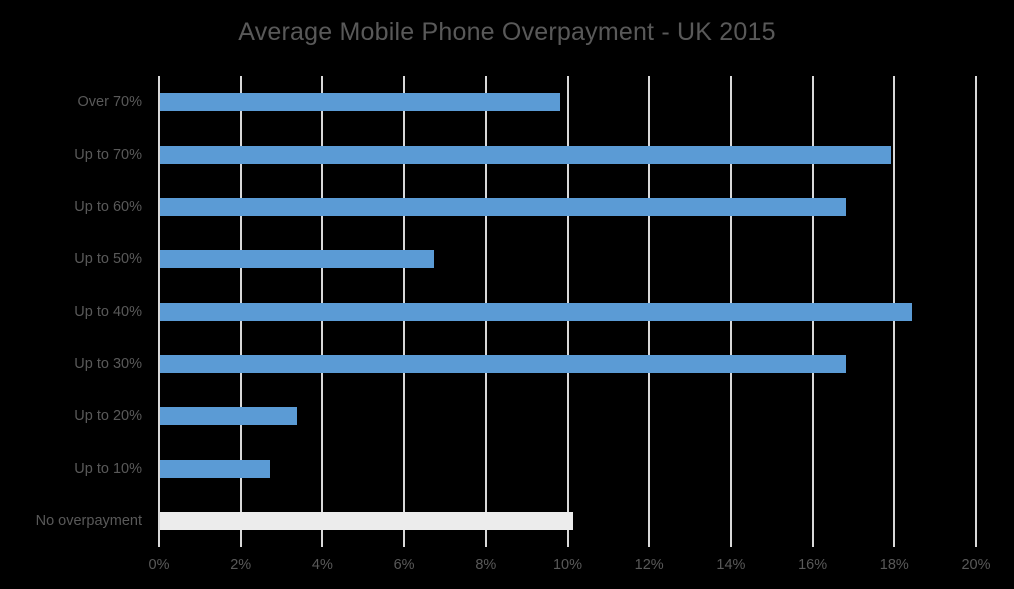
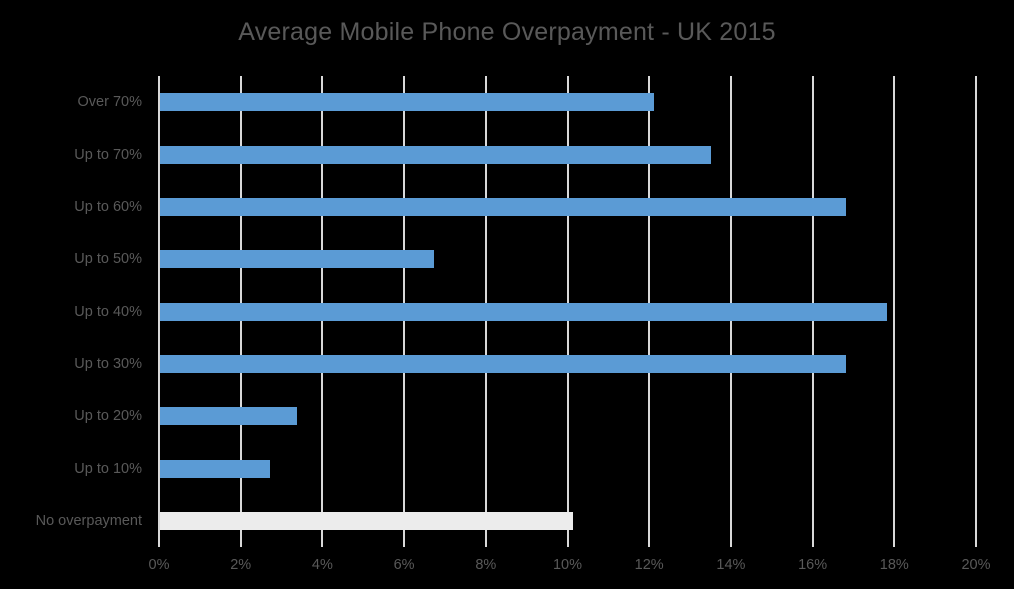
Over 70%: 9.8% -> 12.1%
Up to 70%: 17.9% -> 13.5%
Up to 40%: 18.4% -> 17.8%
